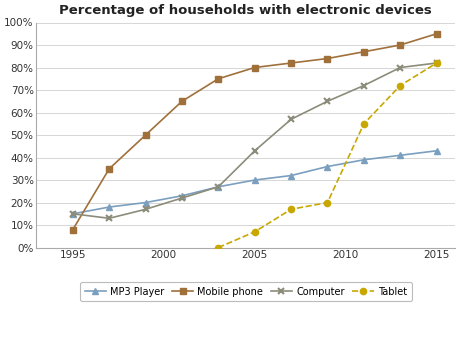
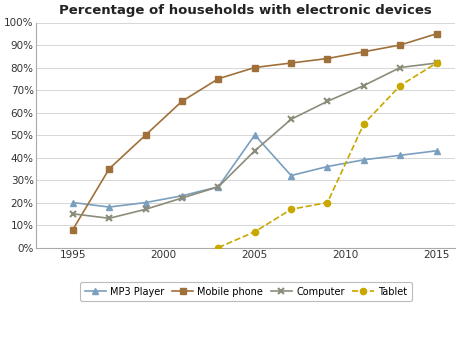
MP3 Player/1995: 15% -> 20%
MP3 Player/2005: 30% -> 50%
